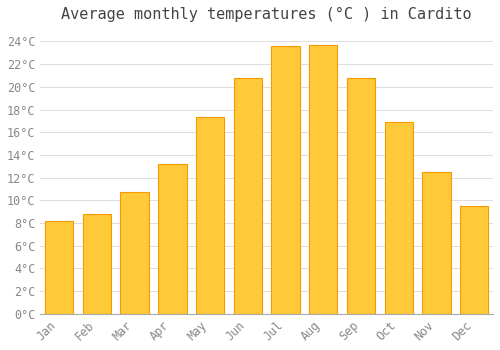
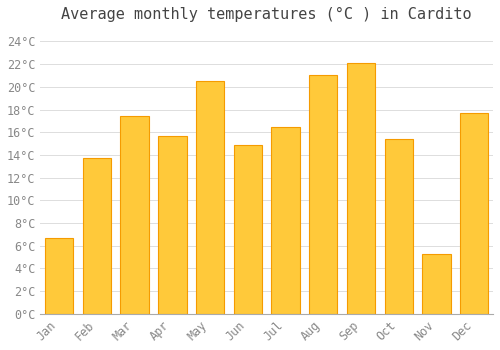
Jan: 8.2°C -> 6.7°C
Feb: 8.8°C -> 13.7°C
Mar: 10.7°C -> 17.4°C
Apr: 13.2°C -> 15.7°C
May: 17.3°C -> 20.5°C
Jun: 20.8°C -> 14.9°C
Jul: 23.6°C -> 16.5°C
Aug: 23.7°C -> 21.0°C
Sep: 20.8°C -> 22.1°C
Oct: 16.9°C -> 15.4°C
Nov: 12.5°C -> 5.3°C
Dec: 9.5°C -> 17.7°C
